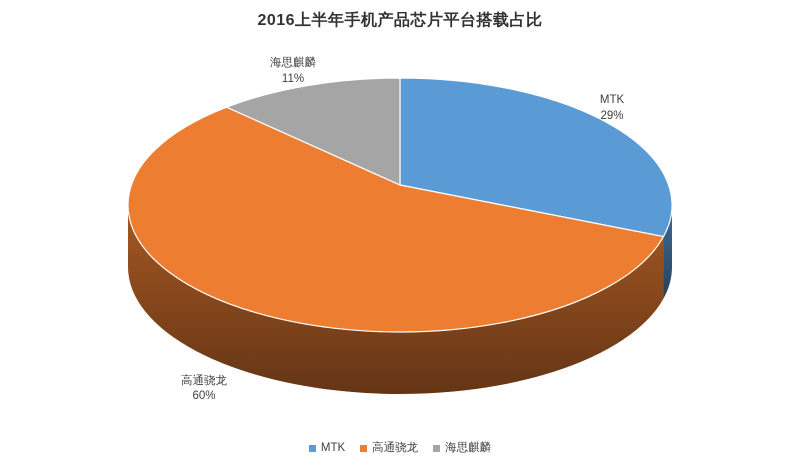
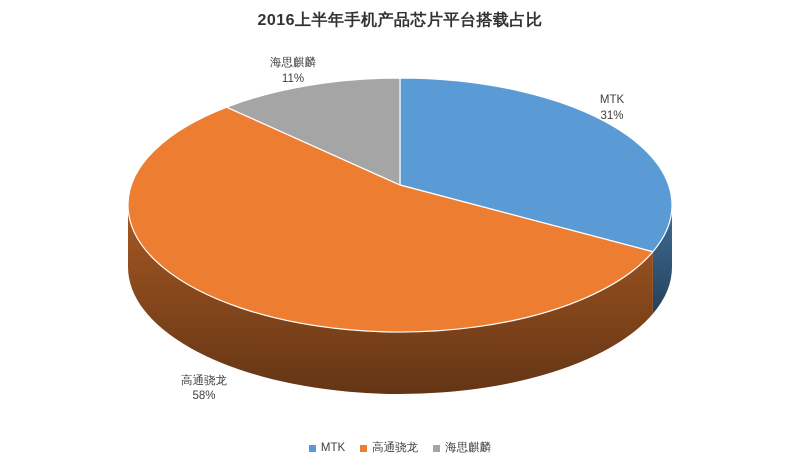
MTK: 29% -> 31%
高通骁龙: 60% -> 58%
